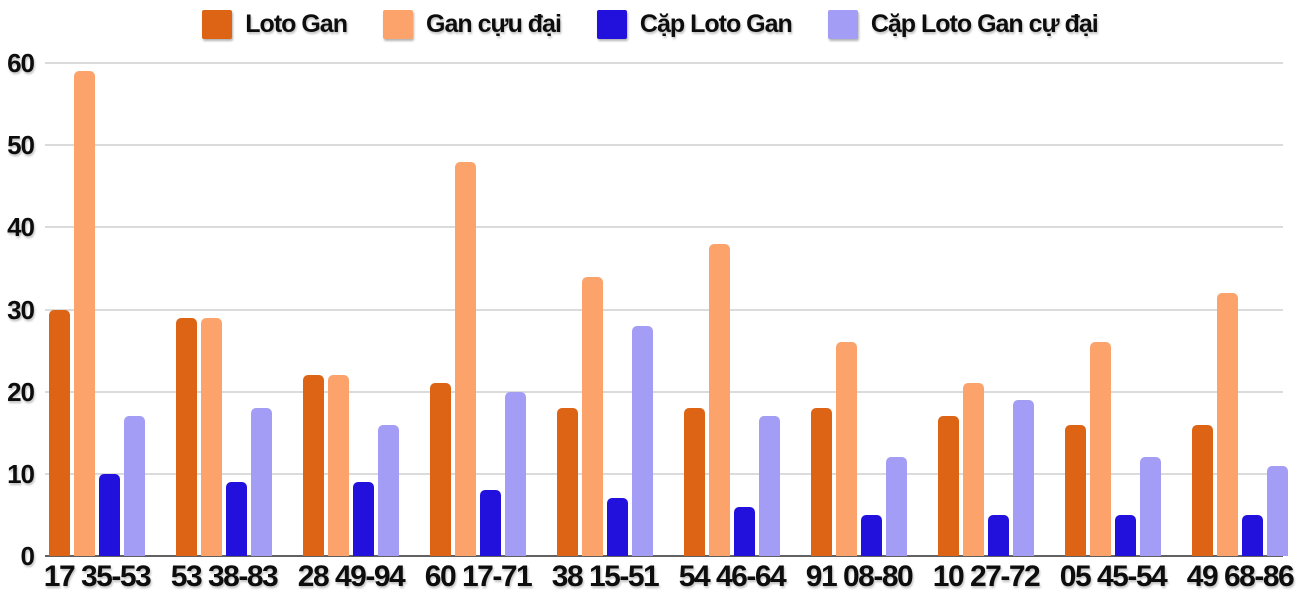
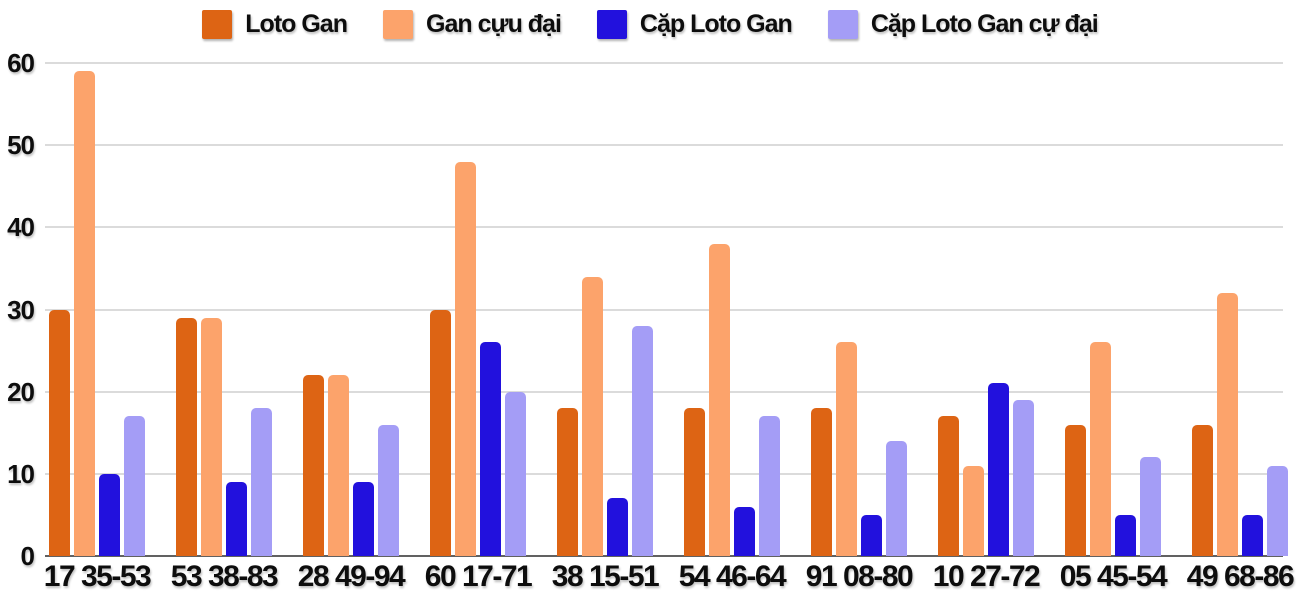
Loto Gan/60 17-71: 21 -> 30
Cặp Loto Gan/60 17-71: 8 -> 26
Cặp Loto Gan cự đại/91 08-80: 12 -> 14
Gan cựu đại/10 27-72: 21 -> 11
Cặp Loto Gan/10 27-72: 5 -> 21
